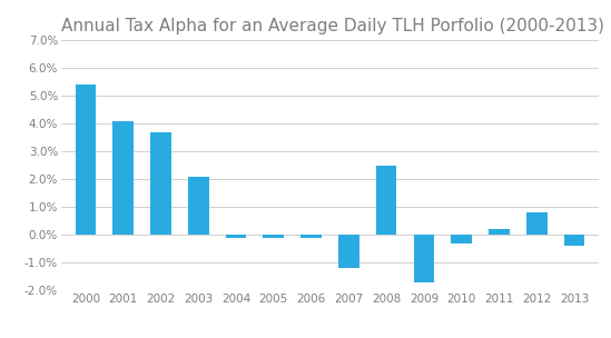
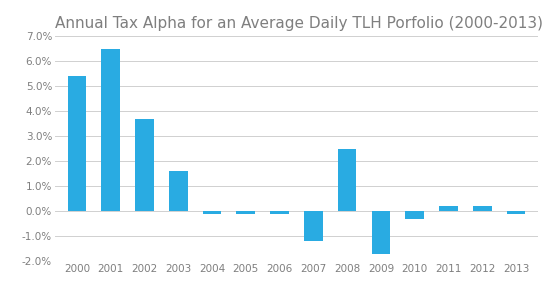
2001: 4.1% -> 6.5%
2003: 2.1% -> 1.6%
2012: 0.8% -> 0.2%
2013: -0.4% -> -0.1%
